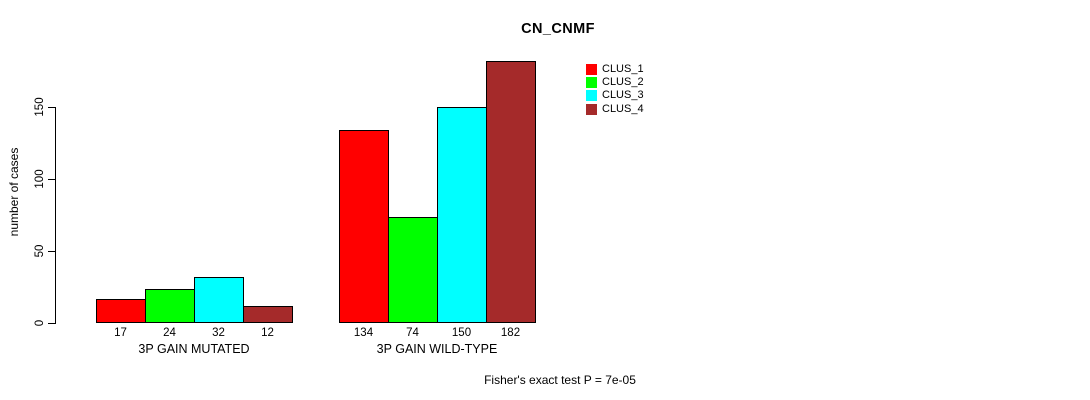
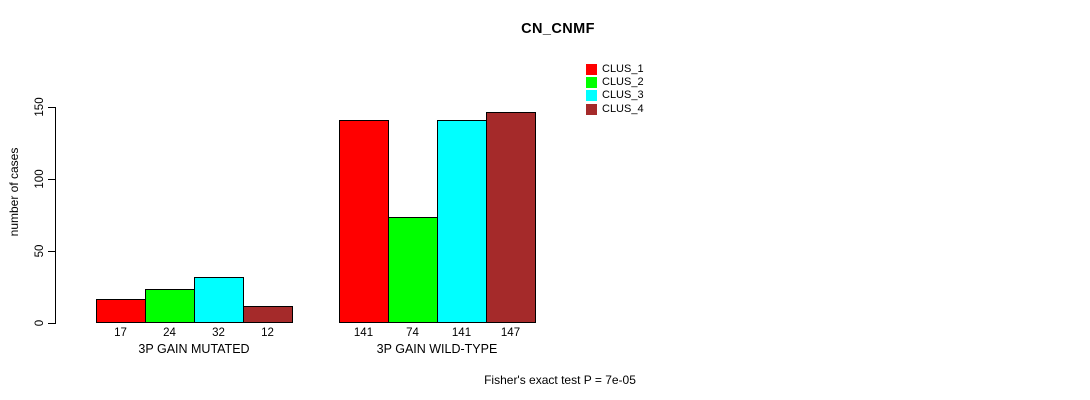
CLUS_1/3P GAIN WILD-TYPE: 134 -> 141
CLUS_3/3P GAIN WILD-TYPE: 150 -> 141
CLUS_4/3P GAIN WILD-TYPE: 182 -> 147
